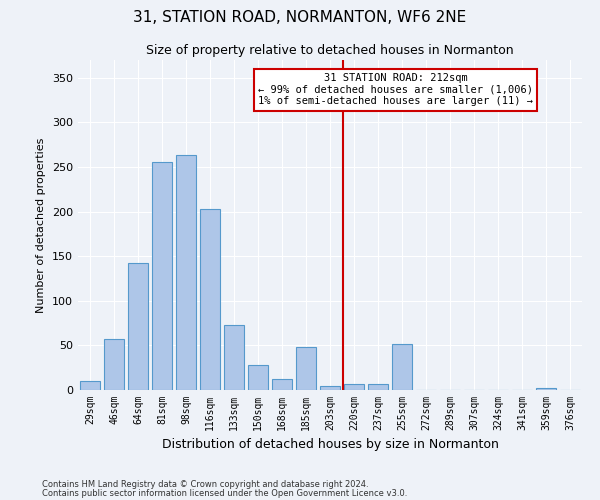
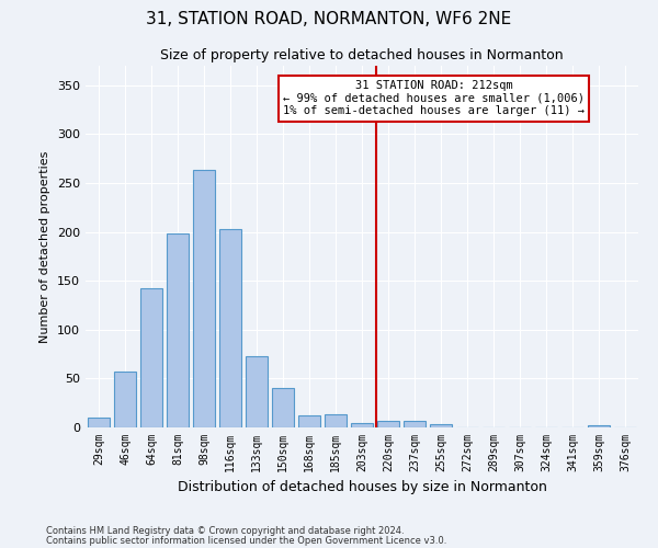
81sqm: 256 -> 198
150sqm: 28 -> 40
185sqm: 48 -> 13
255sqm: 52 -> 3
